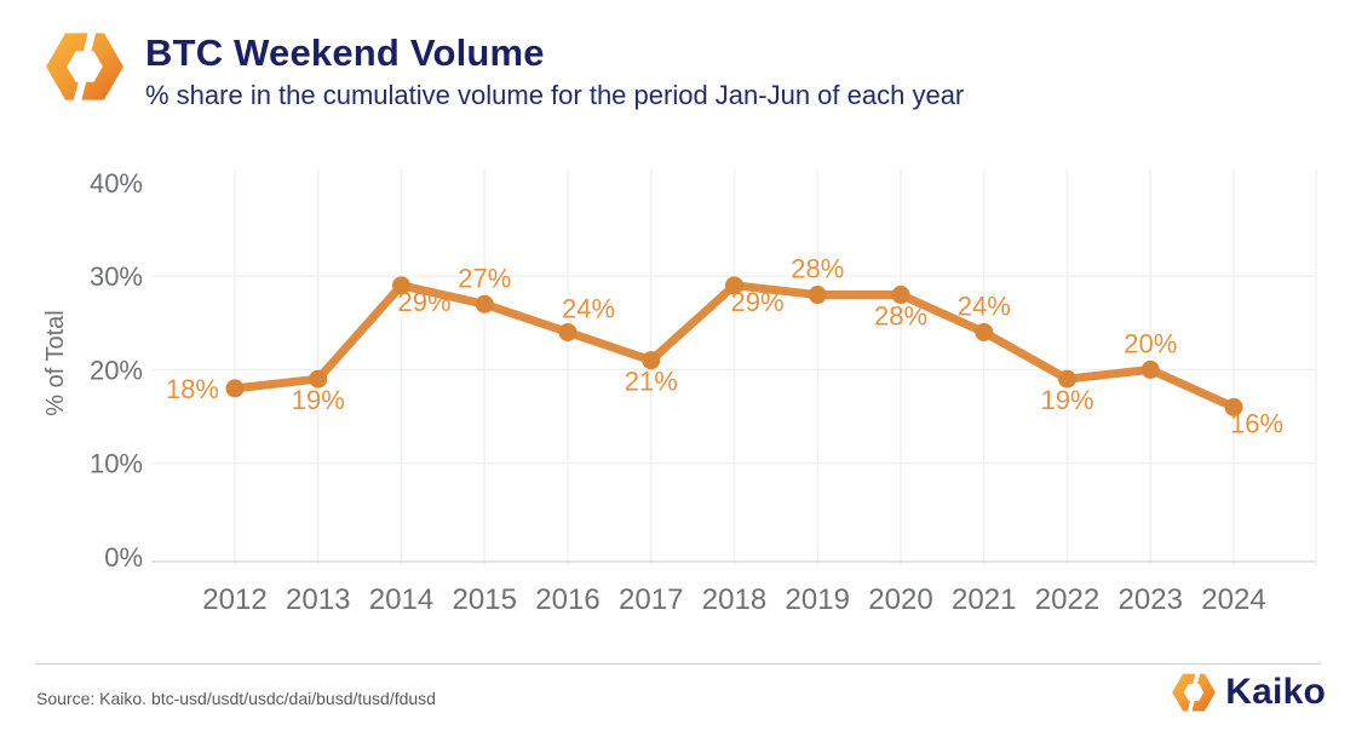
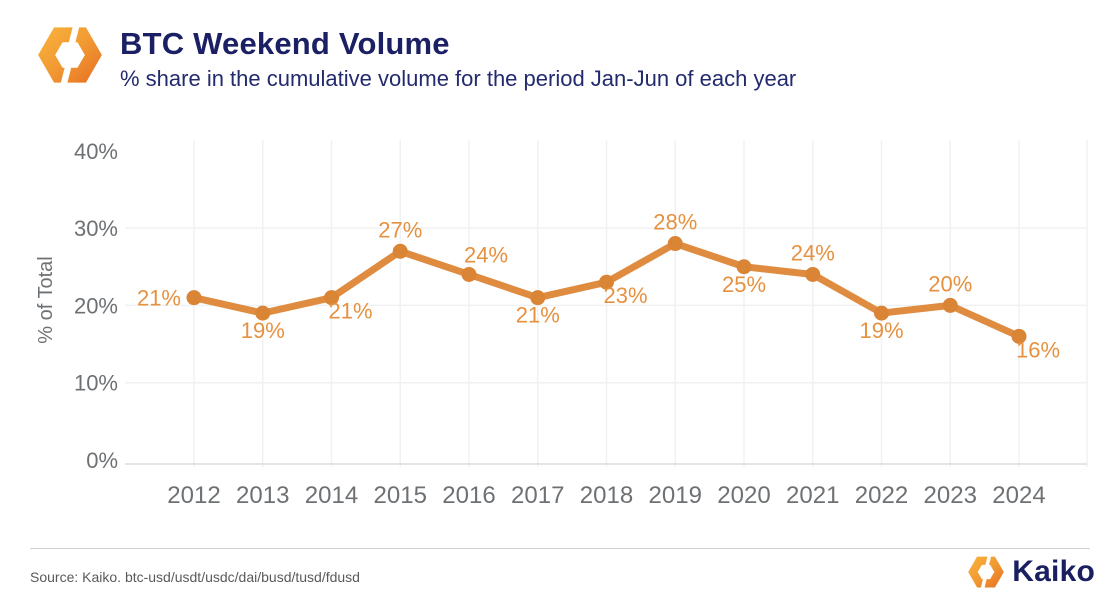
2012: 18% -> 21%
2014: 29% -> 21%
2018: 29% -> 23%
2020: 28% -> 25%
